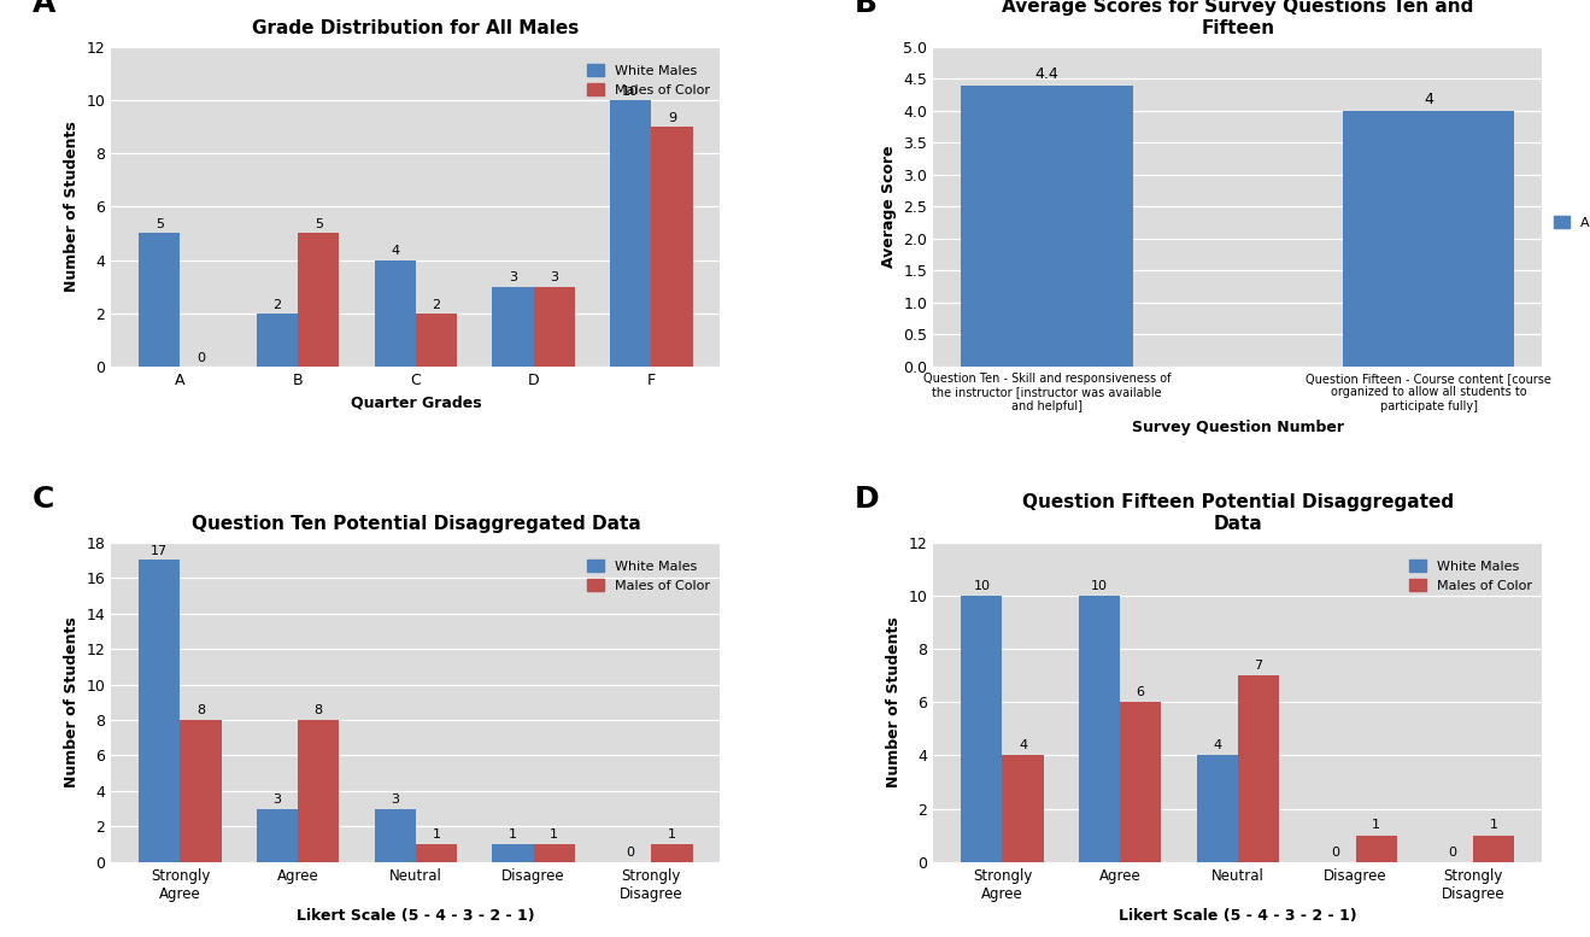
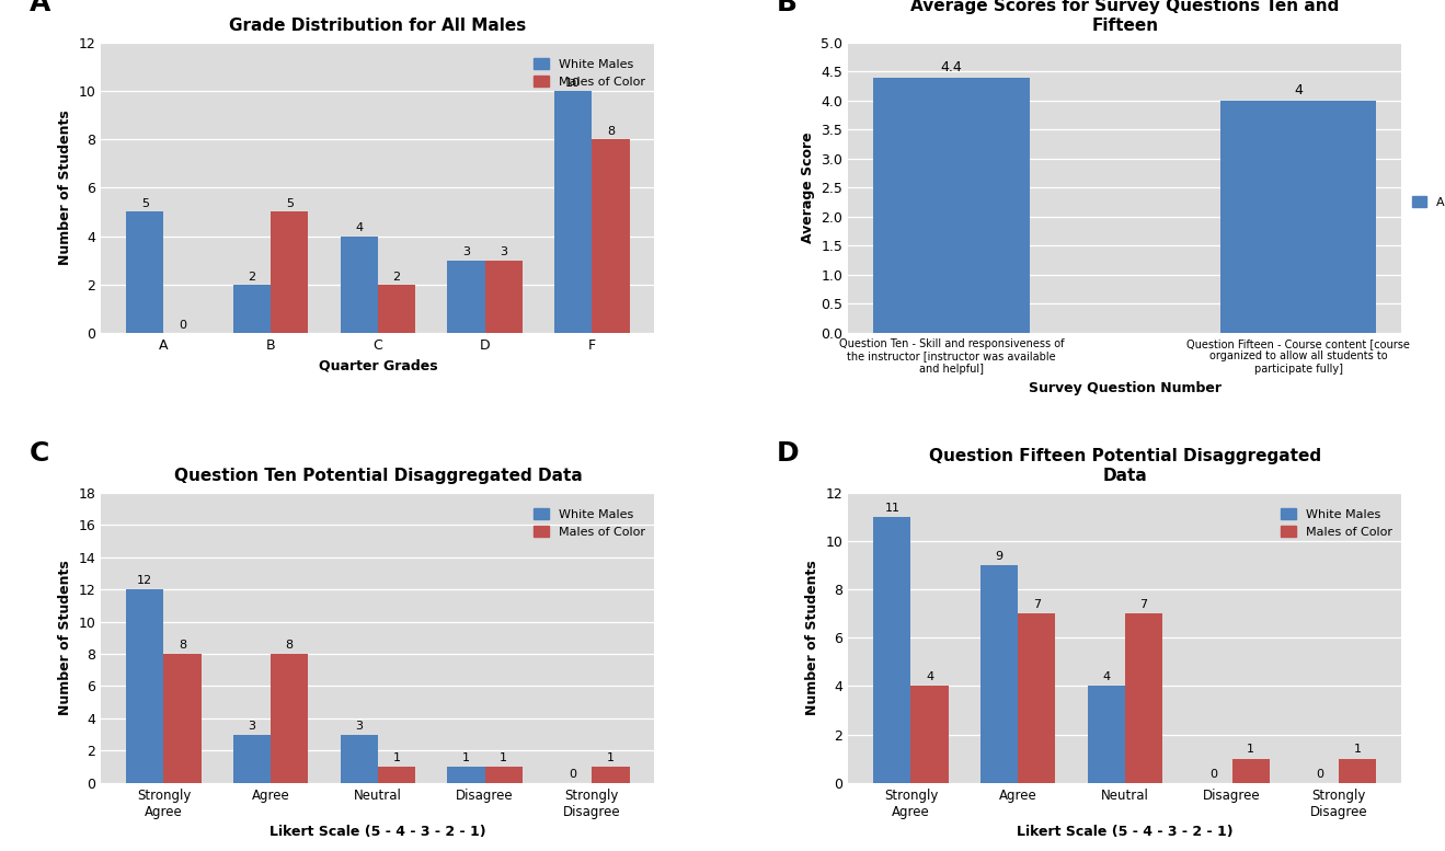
Grade Distribution for All Males/Males of Color/F: 9 -> 8
Question Ten Potential Disaggregated Data/White Males/Strongly Agree: 17 -> 12
Question Fifteen Potential Disaggregated Data/White Males/Strongly Agree: 10 -> 11
Question Fifteen Potential Disaggregated Data/White Males/Agree: 10 -> 9
Question Fifteen Potential Disaggregated Data/Males of Color/Agree: 6 -> 7
